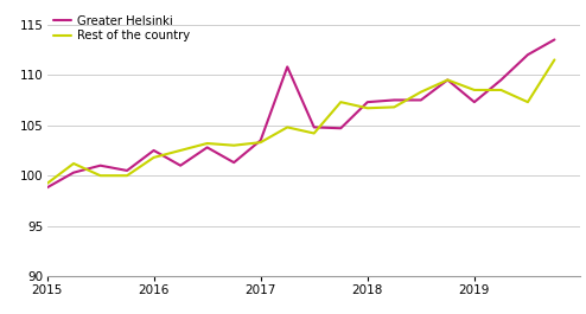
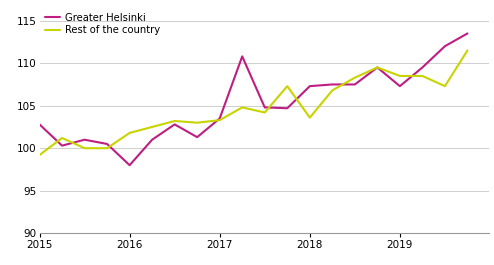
Greater Helsinki/2015: 98.8 -> 102.8
Greater Helsinki/2016: 102.5 -> 98.0
Rest of the country/2018: 106.7 -> 103.6
